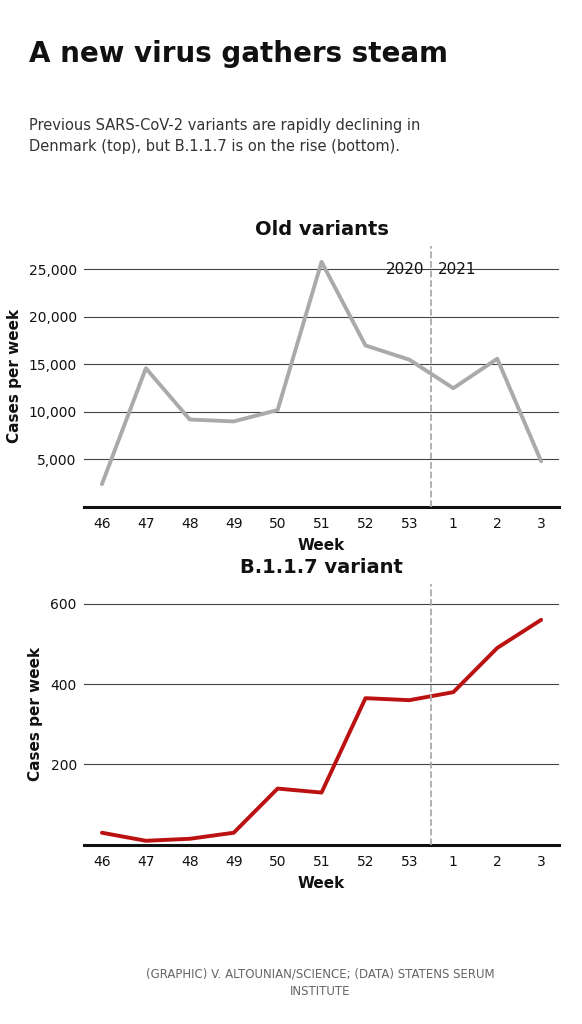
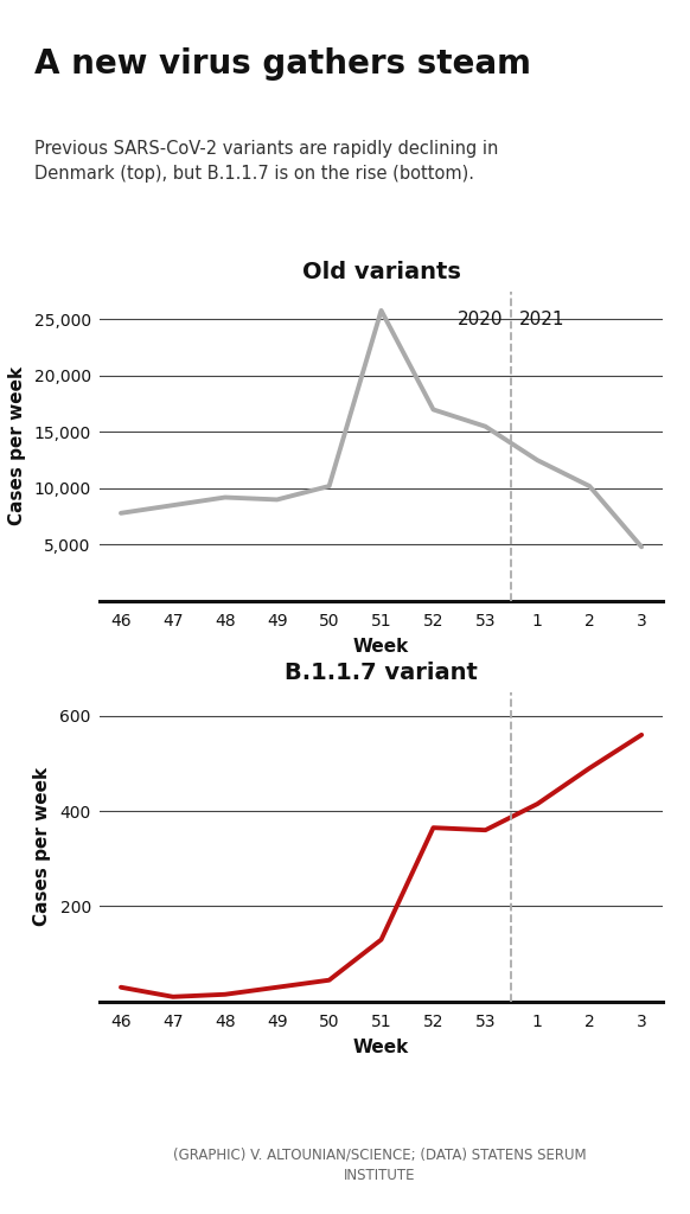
Old variants/46: 2,400 -> 7,800
Old variants/47: 14,600 -> 8,500
Old variants/2: 15,600 -> 10,200
B.1.1.7 variant/50: 140 -> 45
B.1.1.7 variant/1: 380 -> 415
